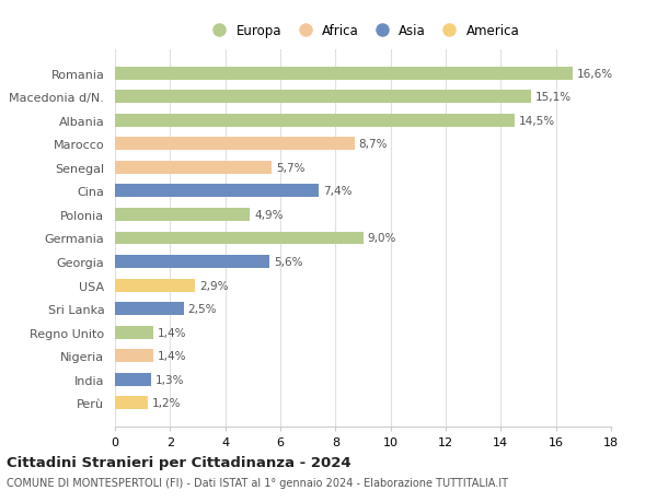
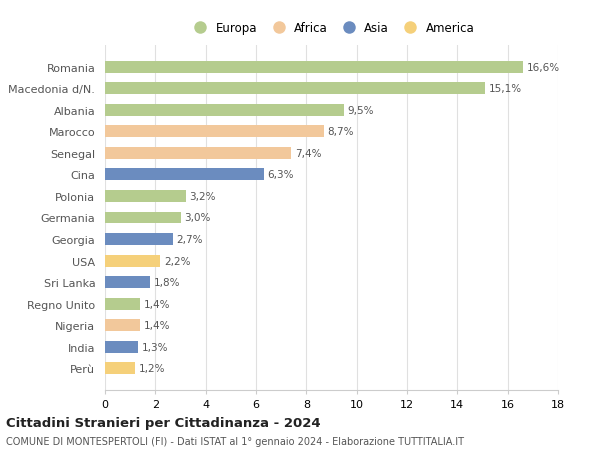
Albania: 14,5% -> 9,5%
Senegal: 5,7% -> 7,4%
Cina: 7,4% -> 6,3%
Polonia: 4,9% -> 3,2%
Germania: 9,0% -> 3,0%
Georgia: 5,6% -> 2,7%
USA: 2,9% -> 2,2%
Sri Lanka: 2,5% -> 1,8%
